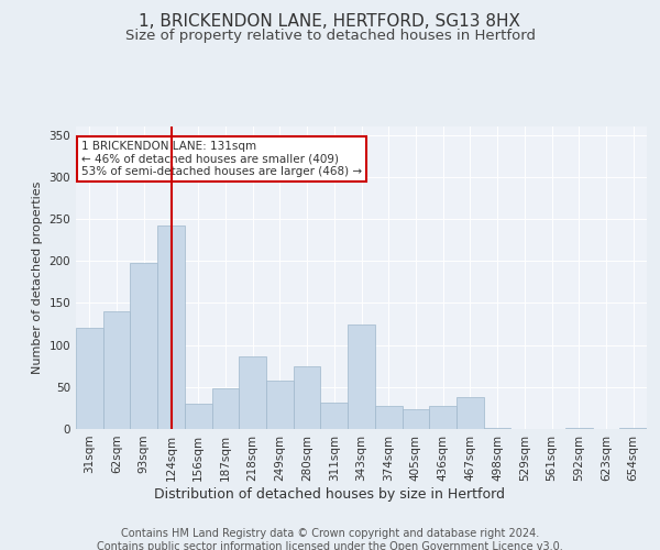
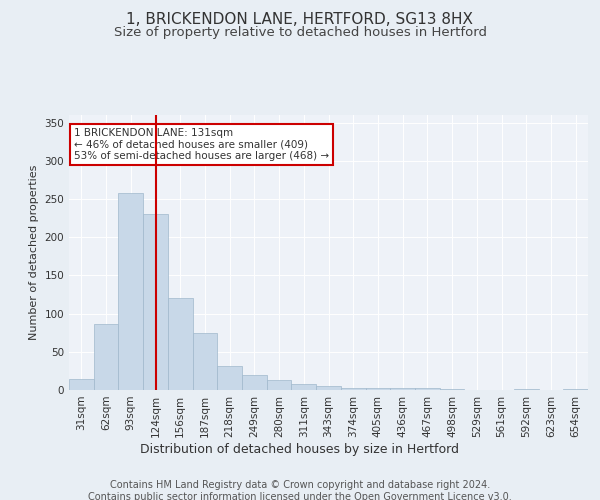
31sqm: 120 -> 15
62sqm: 140 -> 87
93sqm: 198 -> 258
124sqm: 242 -> 230
156sqm: 30 -> 120
187sqm: 48 -> 75
218sqm: 86 -> 32
249sqm: 58 -> 20
280sqm: 74 -> 13
311sqm: 32 -> 8
343sqm: 124 -> 5
374sqm: 28 -> 3
405sqm: 24 -> 2
436sqm: 28 -> 2
467sqm: 38 -> 2
